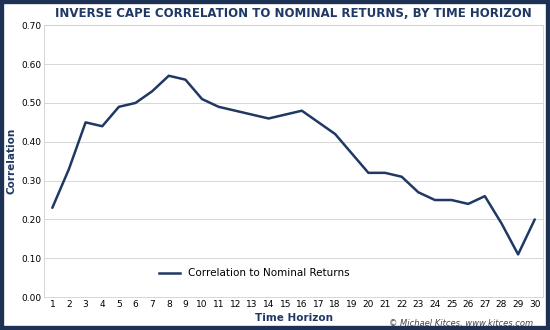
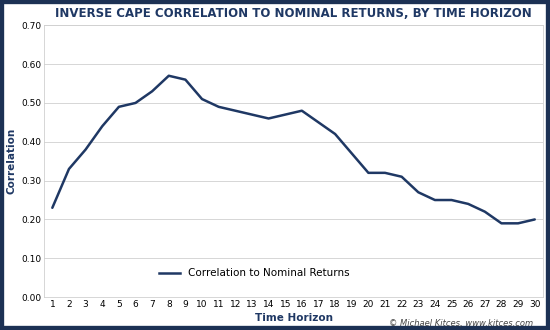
3: 0.45 -> 0.38
27: 0.26 -> 0.22
29: 0.11 -> 0.19
